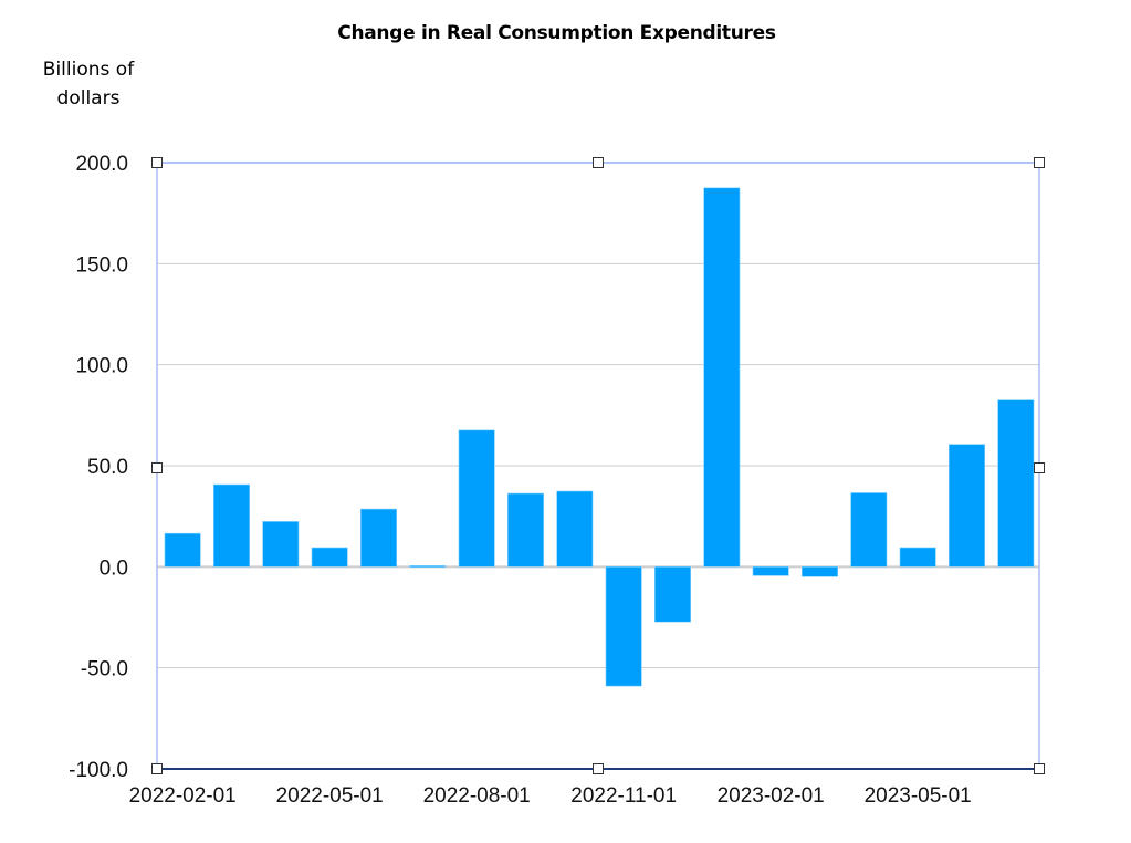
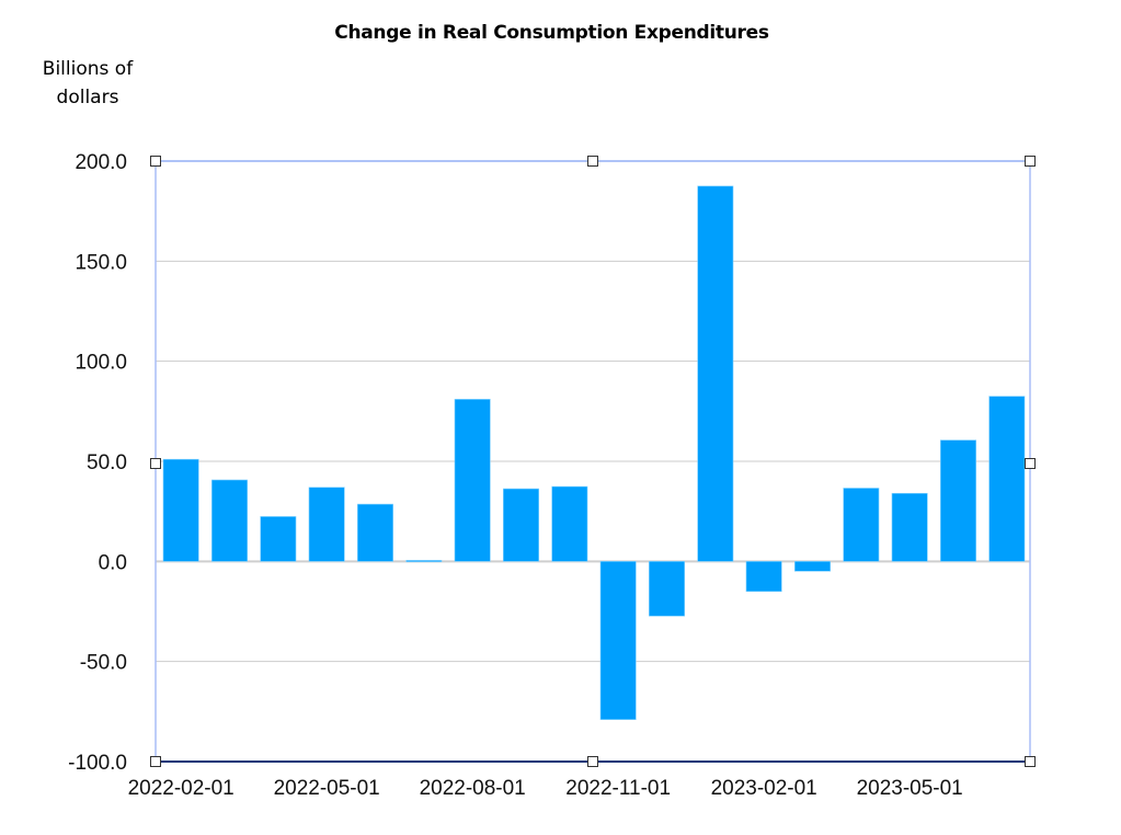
2022-02-01: 16 -> 51
2022-05-01: 10 -> 37
2022-08-01: 68 -> 81
2022-11-01: -59 -> -79
2023-02-01: -4 -> -15
2023-05-01: 10 -> 34
